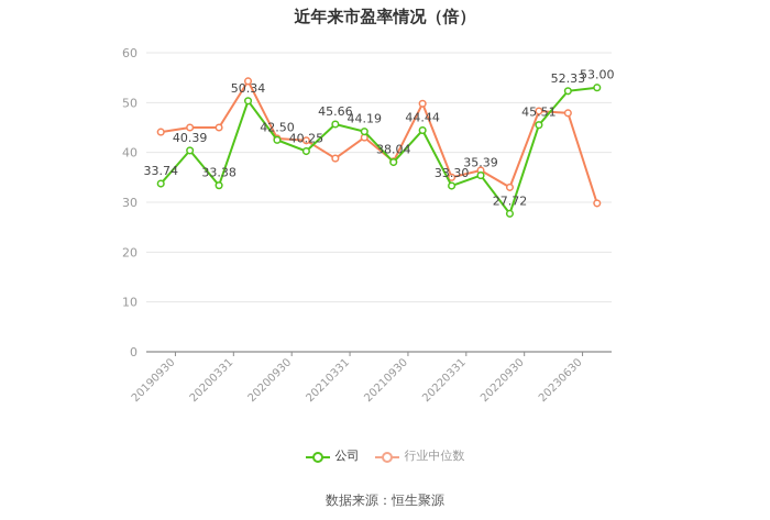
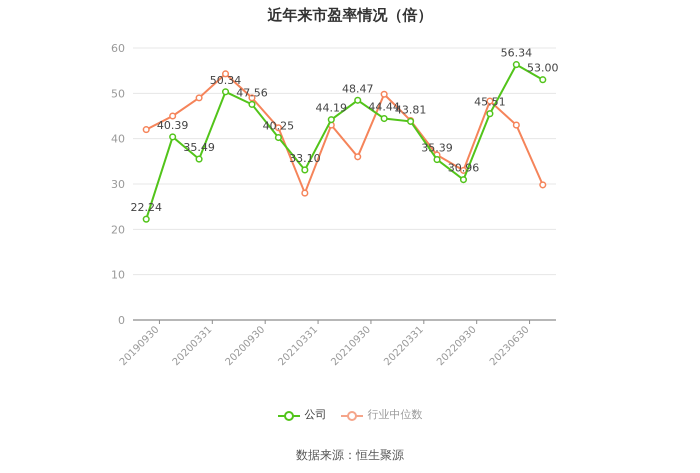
公司/20190930: 33.74 -> 22.24
行业中位数/20190930: 44 -> 42
公司/20200331: 33.38 -> 35.49
行业中位数/20200331: 45 -> 49
公司/20200930: 42.50 -> 47.56
行业中位数/20200930: 43 -> 49
公司/20210331: 45.66 -> 33.10
行业中位数/20210331: 39 -> 28
公司/20210930: 38.04 -> 48.47
行业中位数/20210930: 38 -> 36
公司/20220331: 33.30 -> 43.81
行业中位数/20220331: 35 -> 44
公司/20220930: 27.72 -> 30.96
公司/20230630: 52.33 -> 56.34
行业中位数/20230630: 48 -> 43
